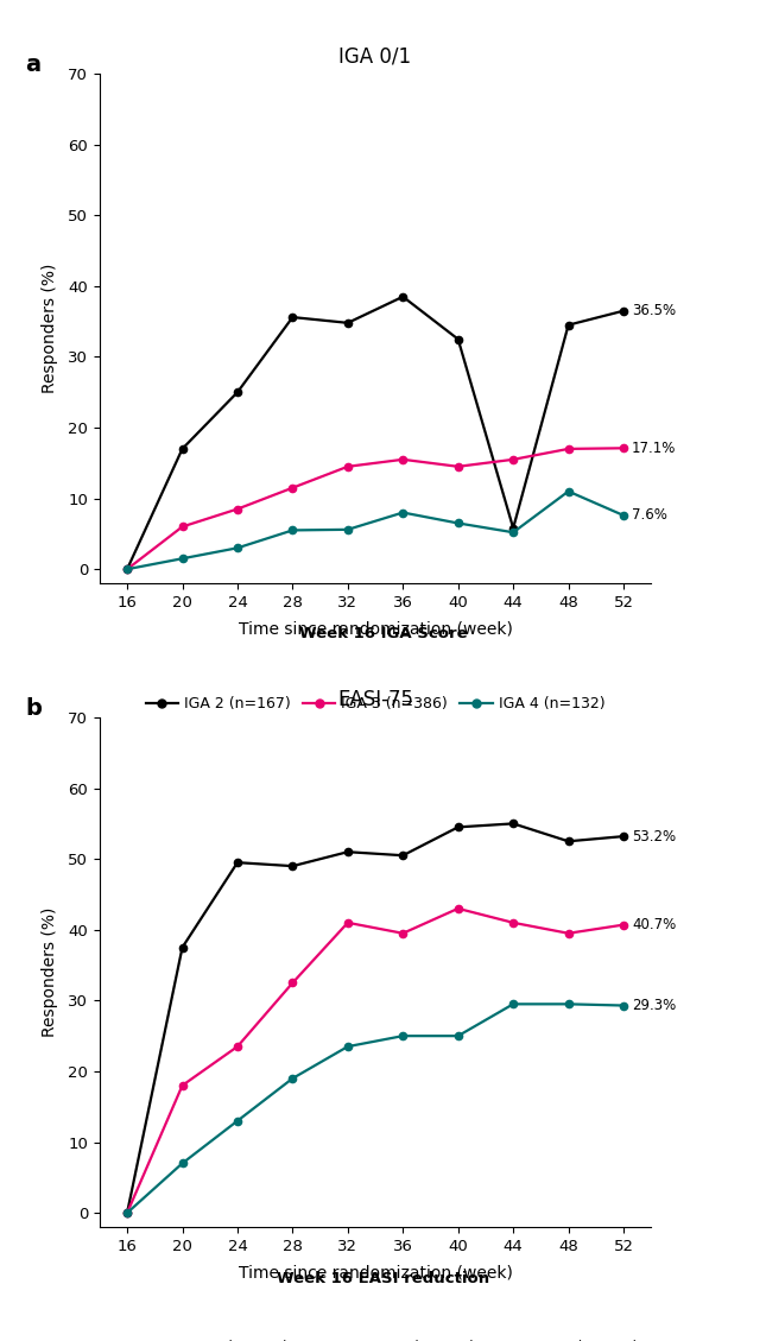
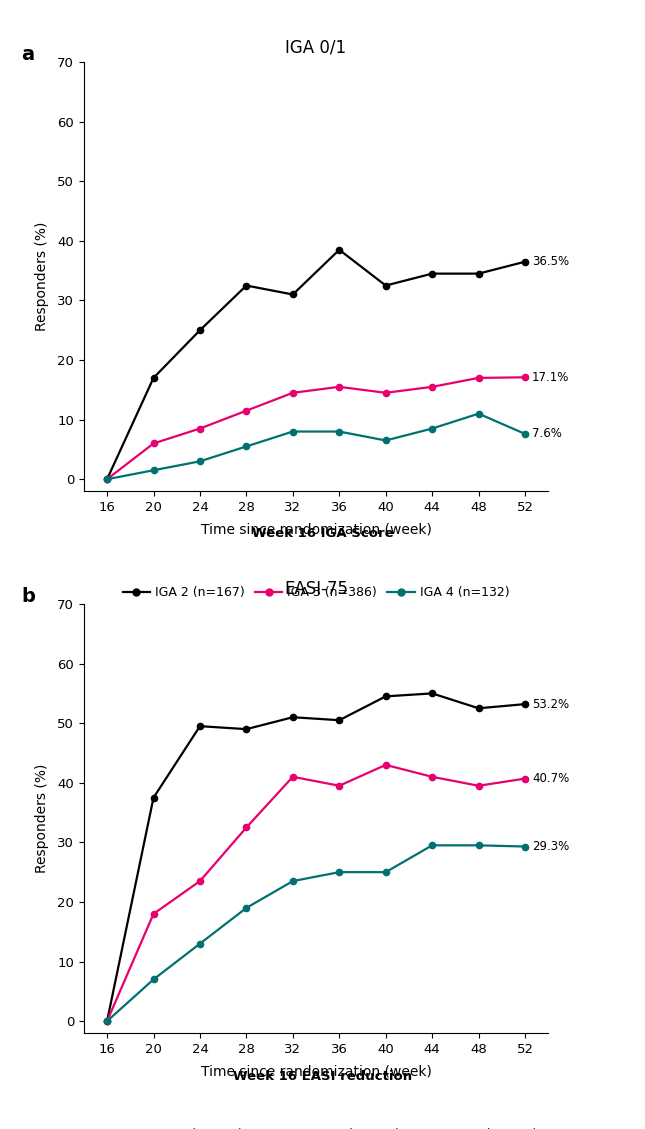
IGA 0/1/IGA 2 (n=167)/28: 35.6 -> 32.5
IGA 0/1/IGA 2 (n=167)/32: 34.8 -> 31.0
IGA 0/1/IGA 4 (n=132)/32: 5.6 -> 8.0
IGA 0/1/IGA 2 (n=167)/44: 5.8 -> 34.5
IGA 0/1/IGA 4 (n=132)/44: 5.2 -> 8.5
